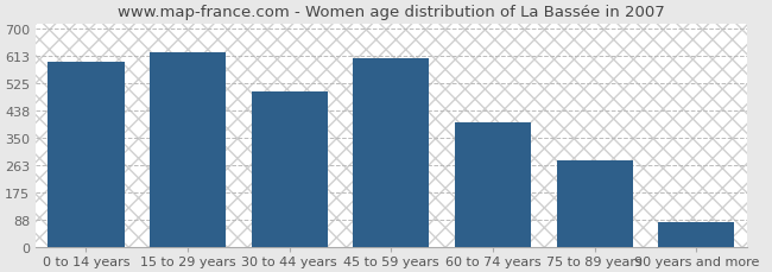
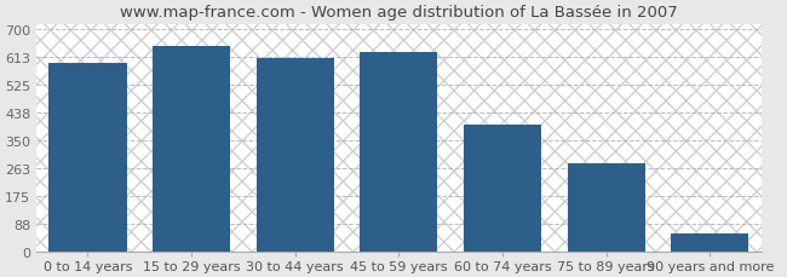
15 to 29 years: 625 -> 648
30 to 44 years: 500 -> 608
45 to 59 years: 605 -> 628
90 years and more: 80 -> 55
